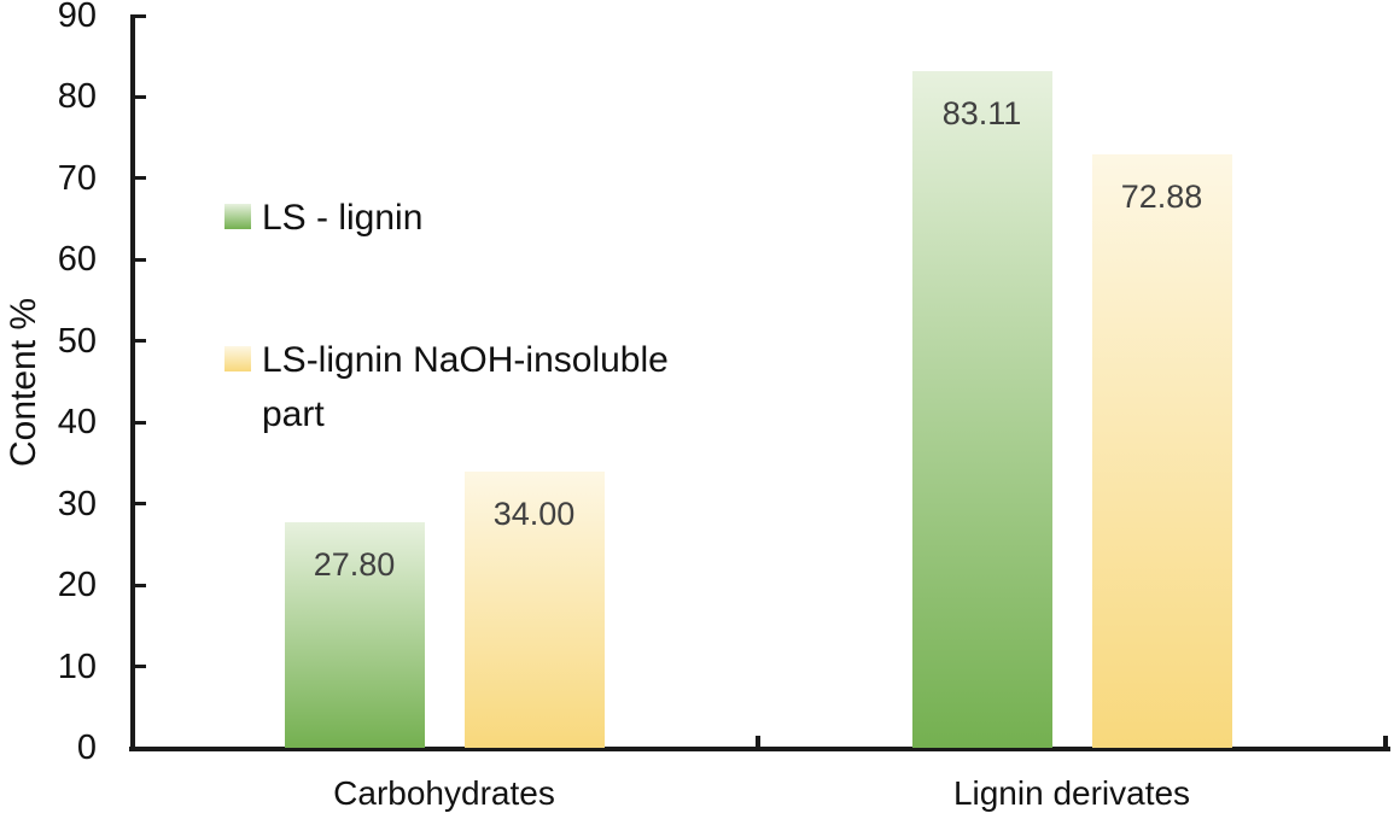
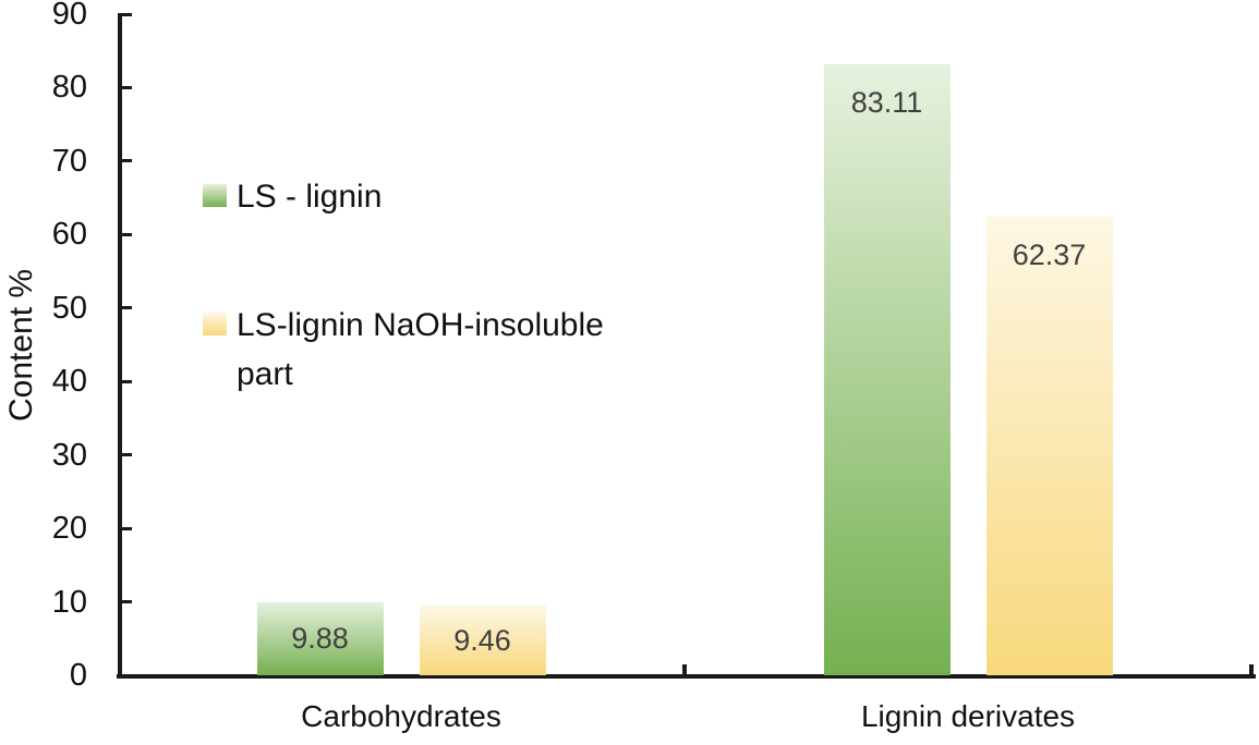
LS - lignin/Carbohydrates: 27.80 -> 9.88
LS-lignin NaOH-insoluble part/Carbohydrates: 34.00 -> 9.46
LS-lignin NaOH-insoluble part/Lignin derivates: 72.88 -> 62.37
